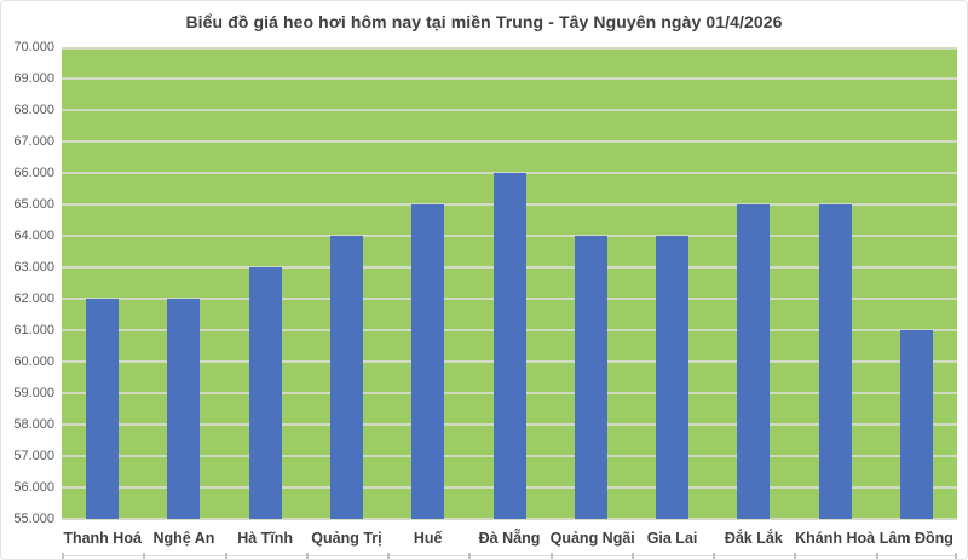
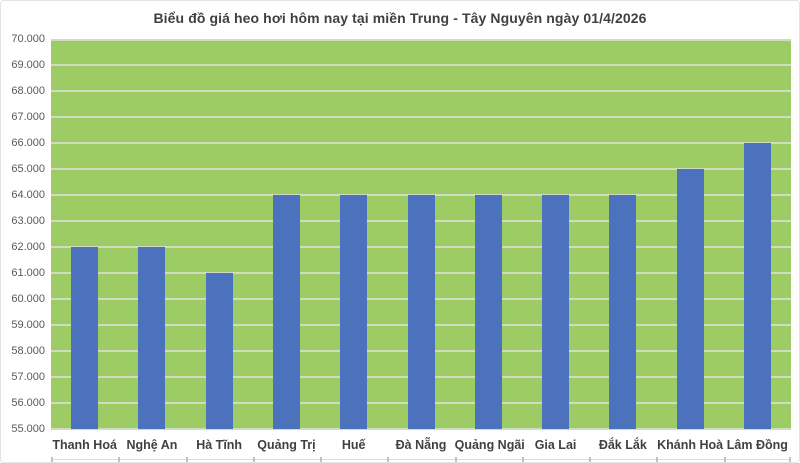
Hà Tĩnh: 63000 -> 61000
Huế: 65000 -> 64000
Đà Nẵng: 66000 -> 64000
Đắk Lắk: 65000 -> 64000
Lâm Đồng: 61000 -> 66000
